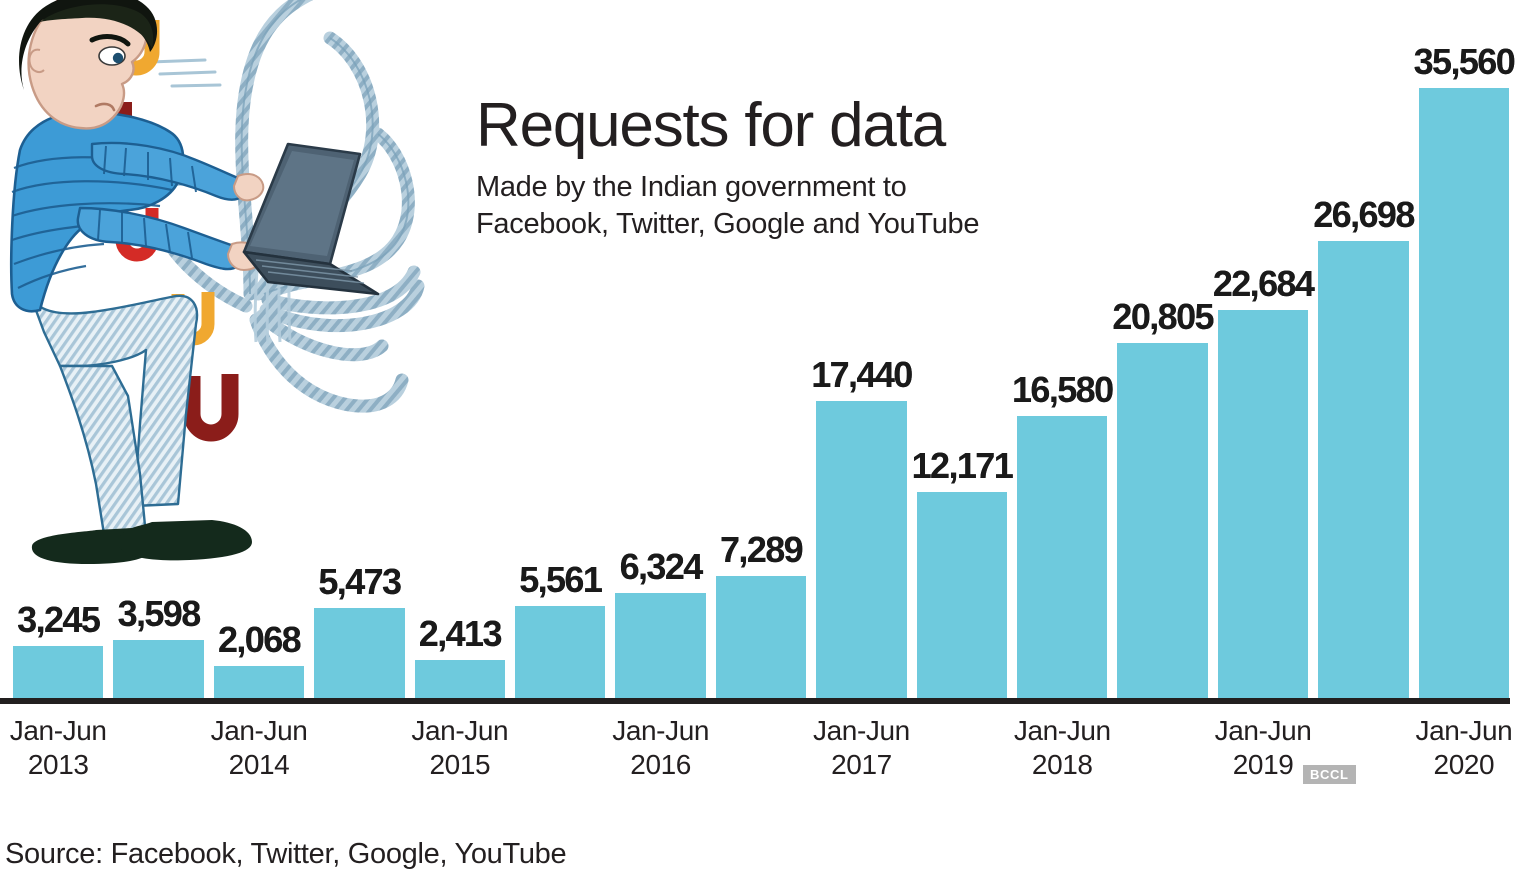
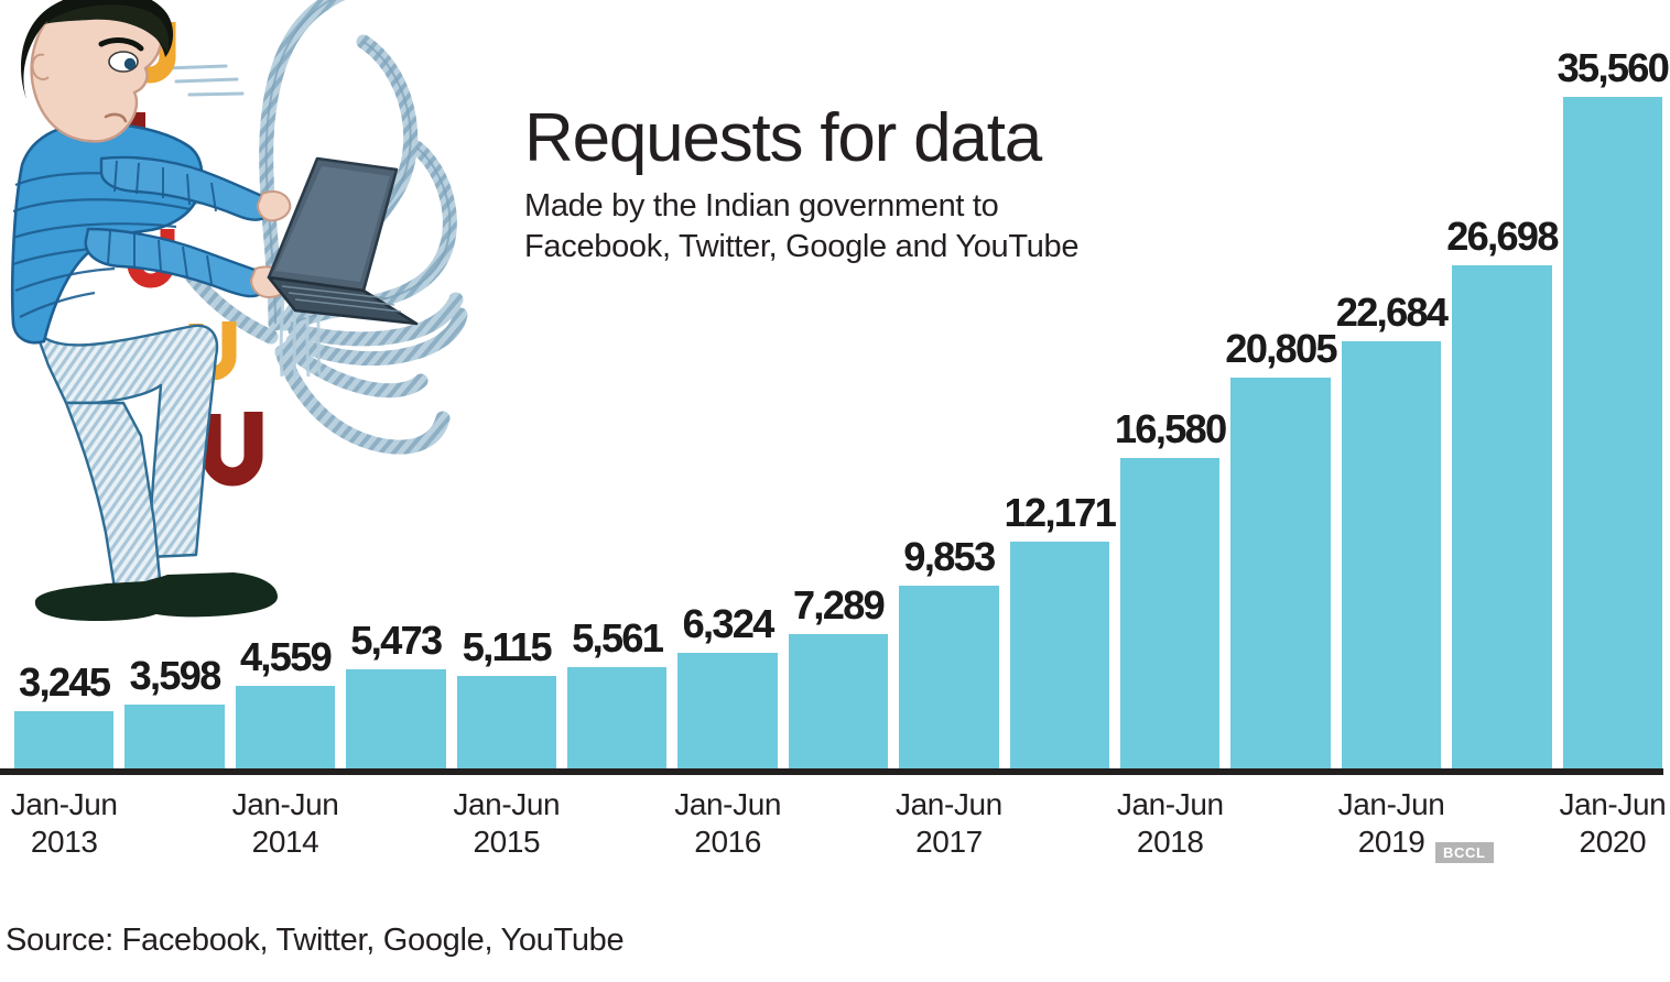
Jan-Jun 2014: 2,068 -> 4,559
Jan-Jun 2015: 2,413 -> 5,115
Jan-Jun 2017: 17,440 -> 9,853
